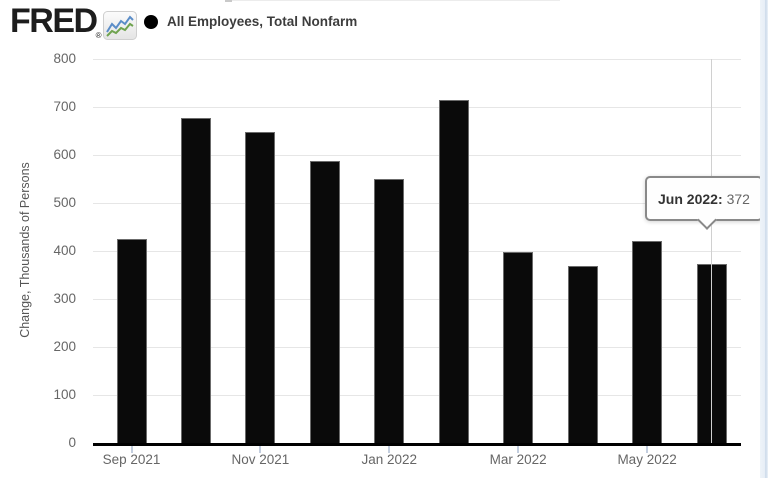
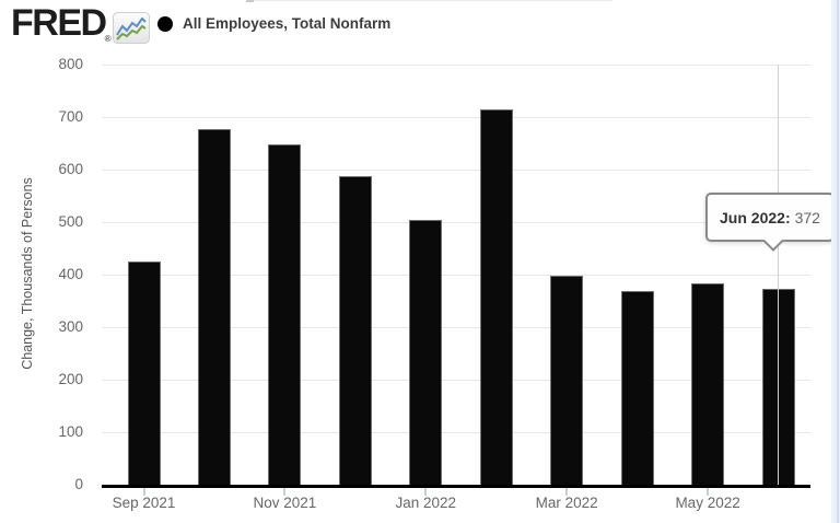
Jan 2022: 550 -> 500
May 2022: 420 -> 380
